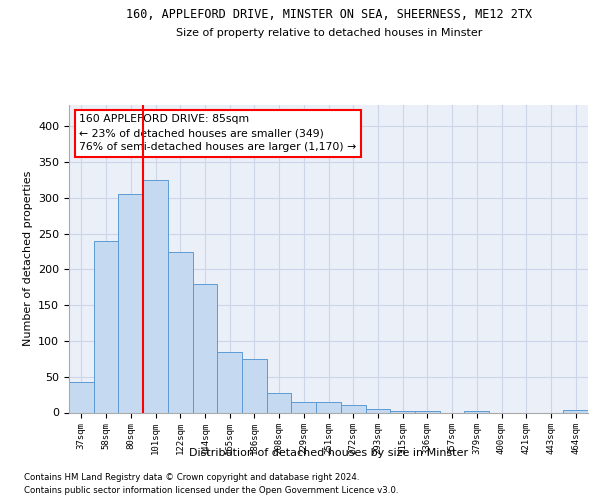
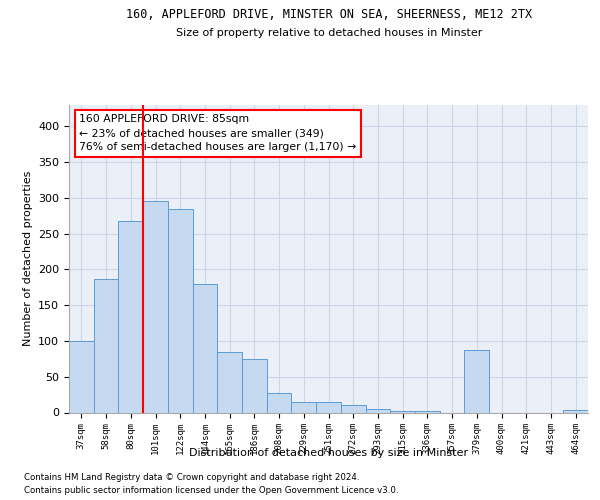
37sqm: 42 -> 100
58sqm: 240 -> 186
80sqm: 305 -> 268
101sqm: 325 -> 296
122sqm: 225 -> 284
379sqm: 2 -> 88
